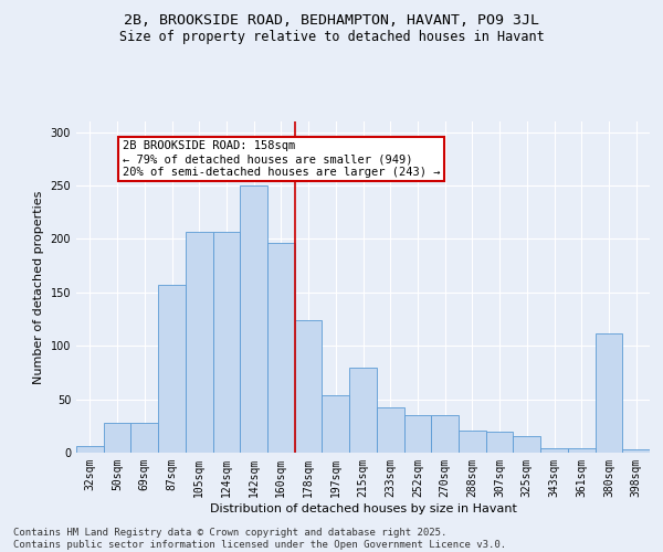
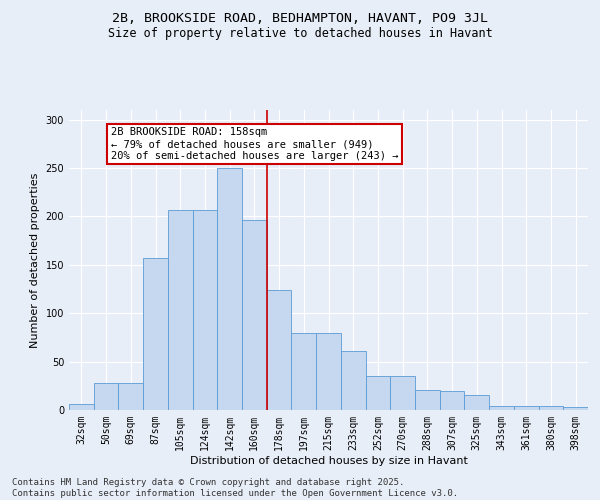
197sqm: 54 -> 80
233sqm: 42 -> 61
380sqm: 112 -> 4
